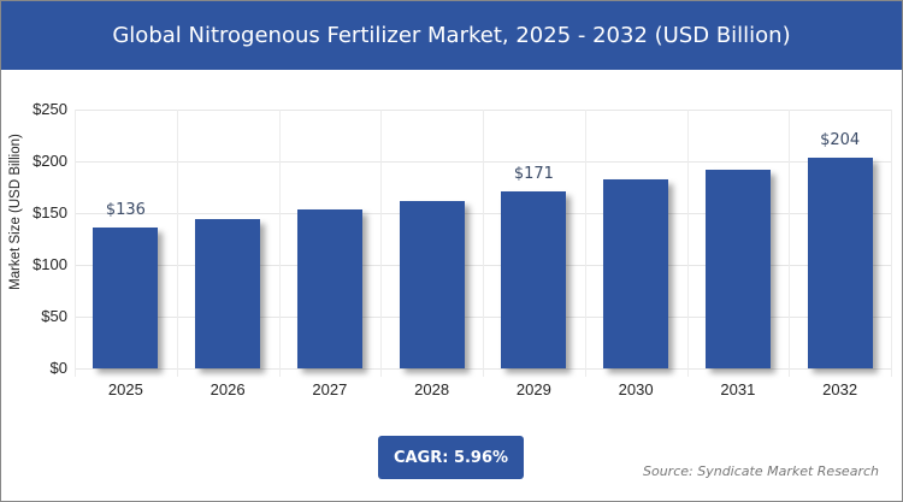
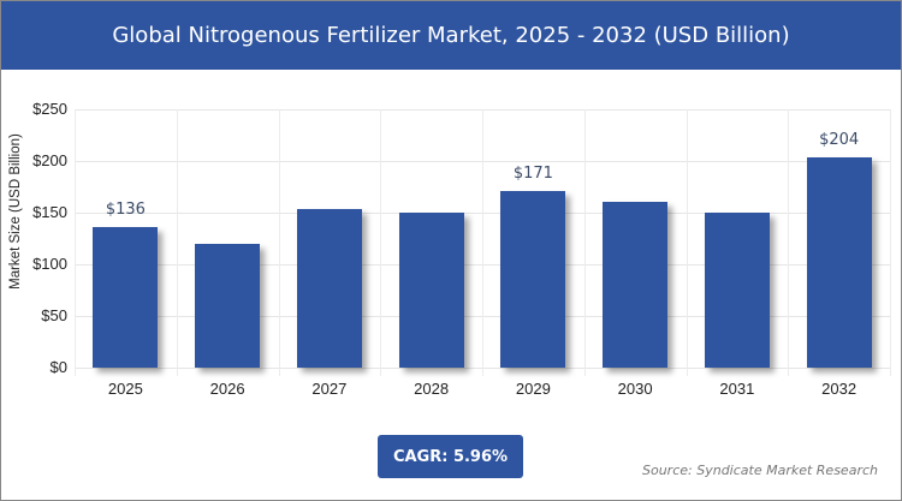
2026: $140 -> $120
2028: $160 -> $150
2030: $180 -> $160
2031: $190 -> $150
